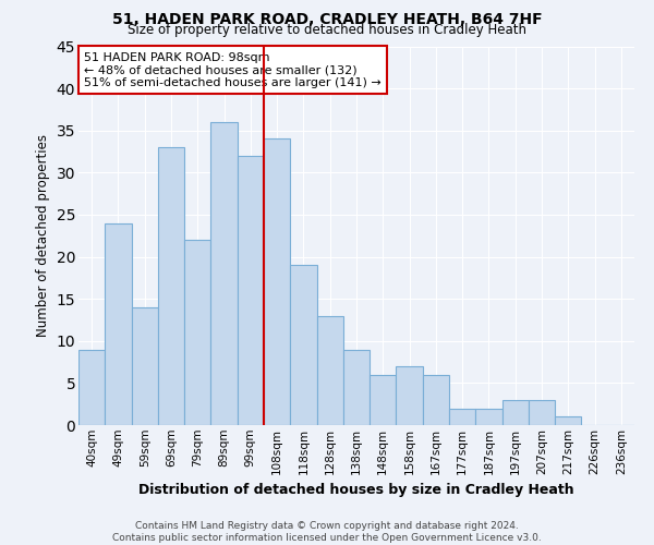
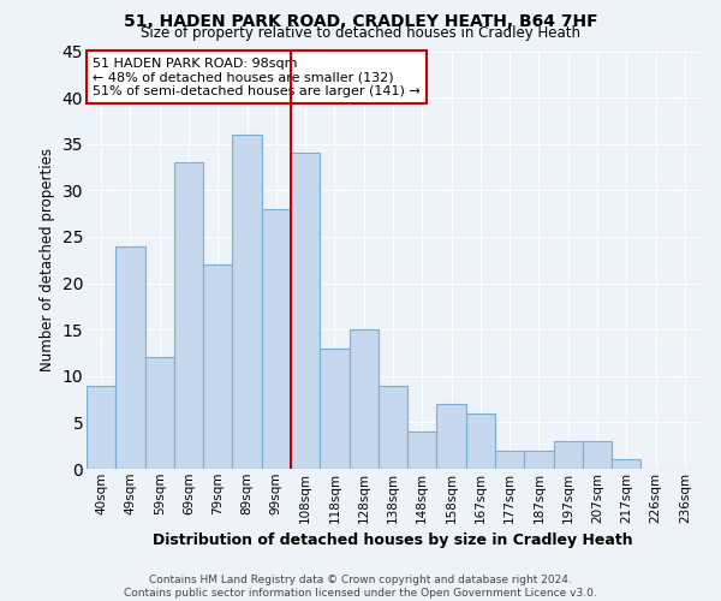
59sqm: 14 -> 12
99sqm: 32 -> 28
118sqm: 19 -> 13
128sqm: 13 -> 15
148sqm: 6 -> 4
